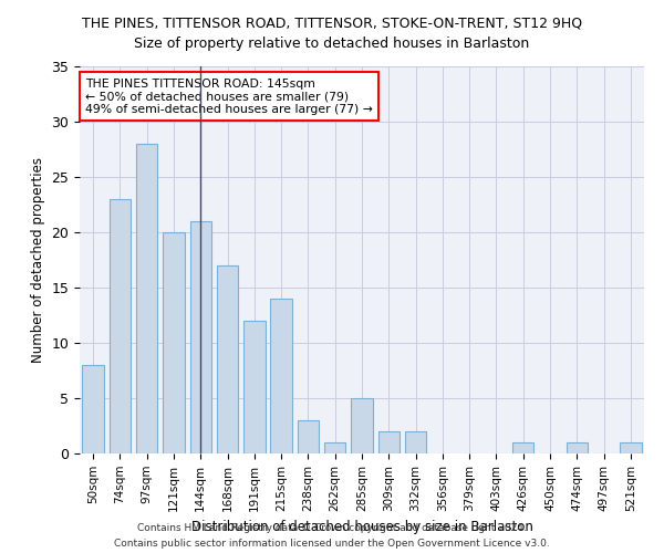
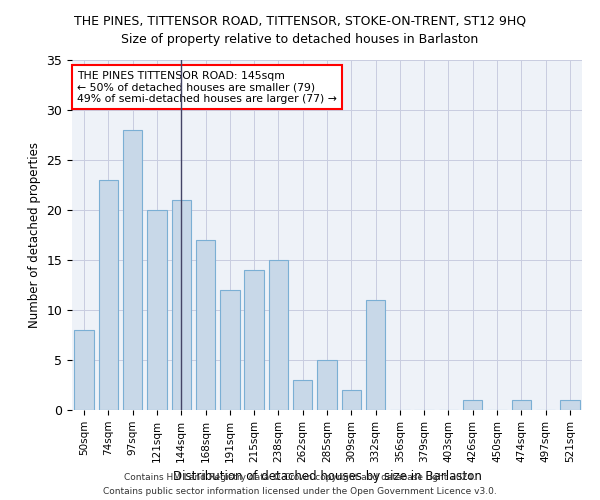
238sqm: 3 -> 15
262sqm: 1 -> 3
332sqm: 2 -> 11
